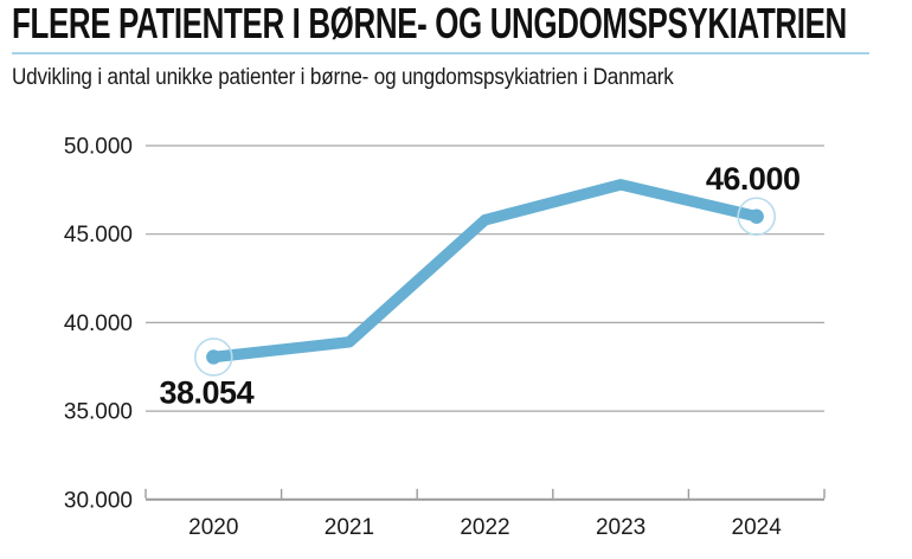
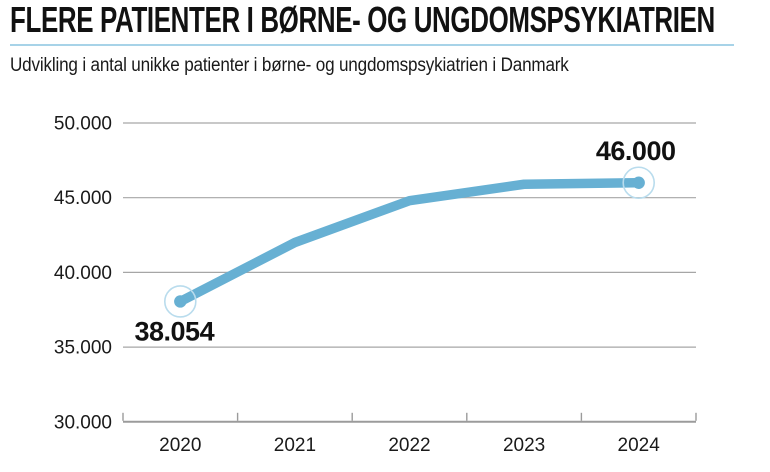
2021: 38900 -> 42000
2022: 45800 -> 44800
2023: 47800 -> 45900
